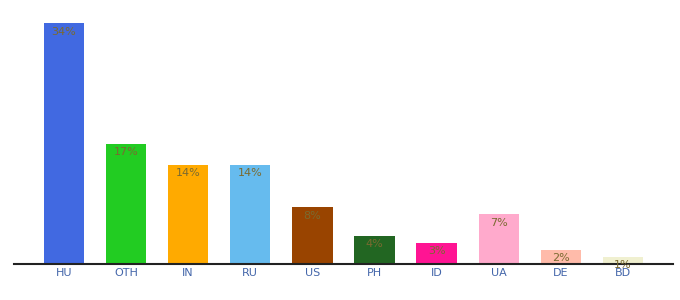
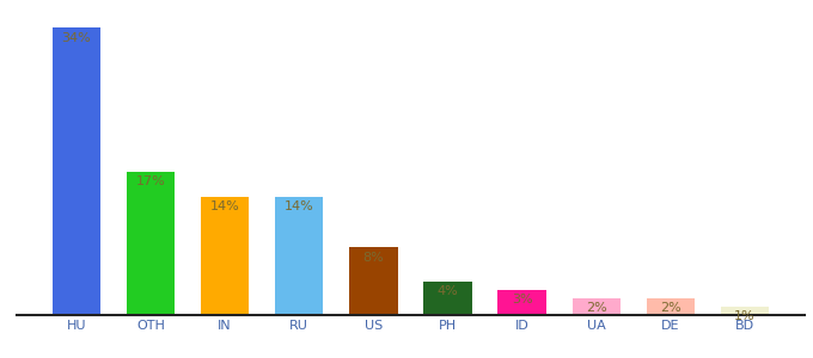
UA: 7% -> 2%
